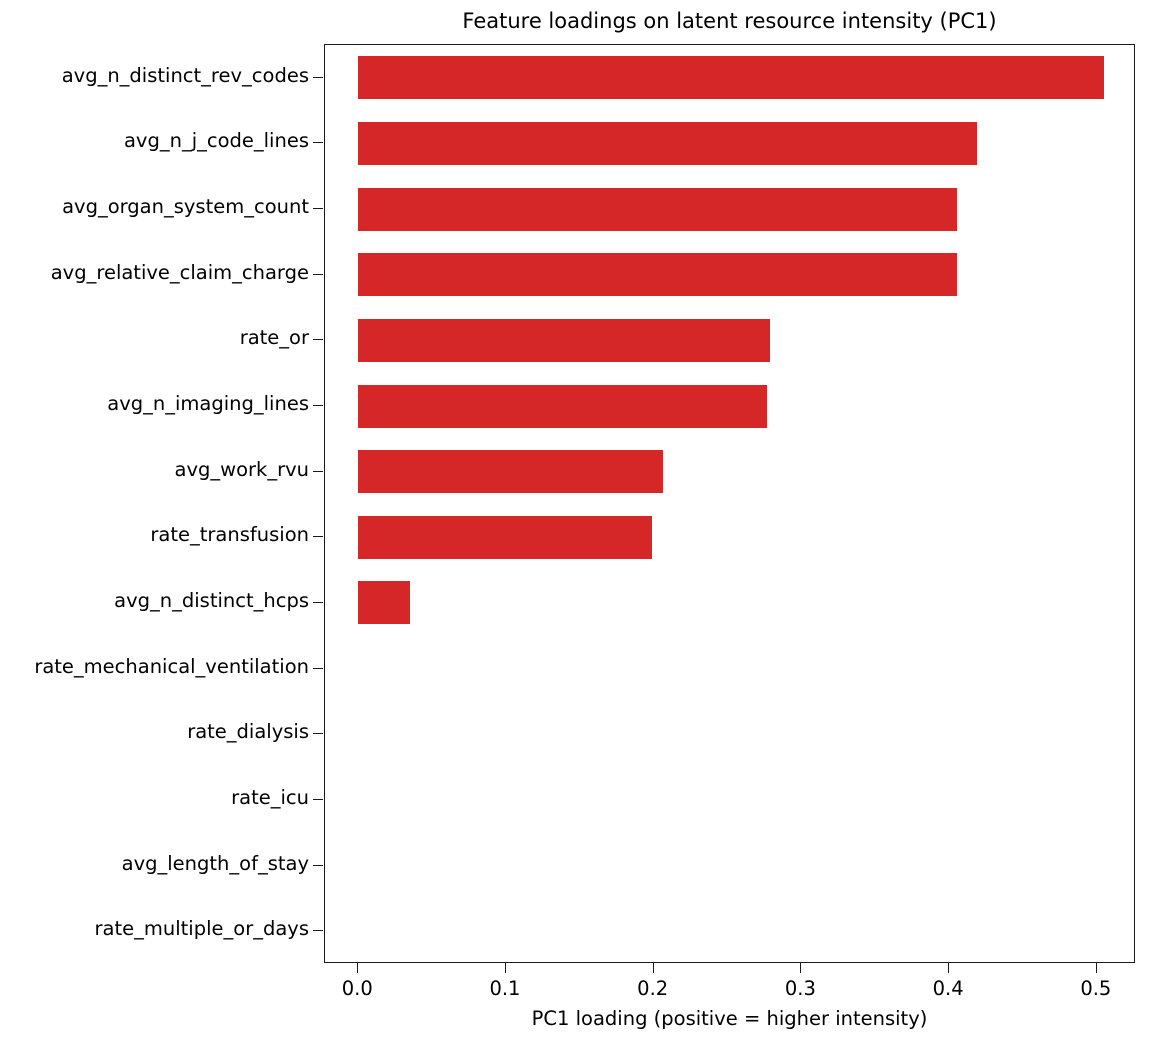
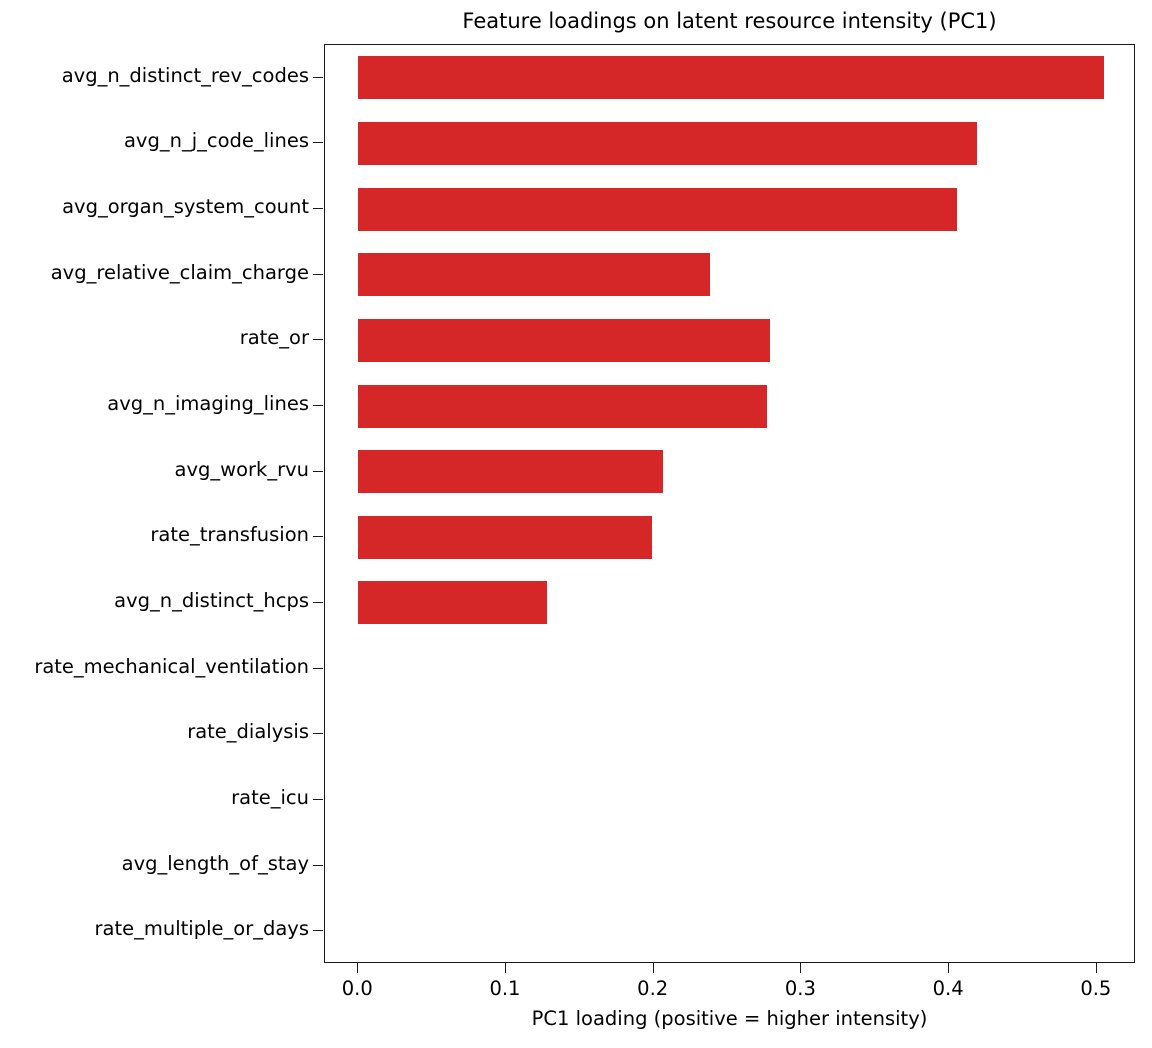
avg_relative_claim_charge: 0.405 -> 0.238
avg_n_distinct_hcps: 0.035 -> 0.128
